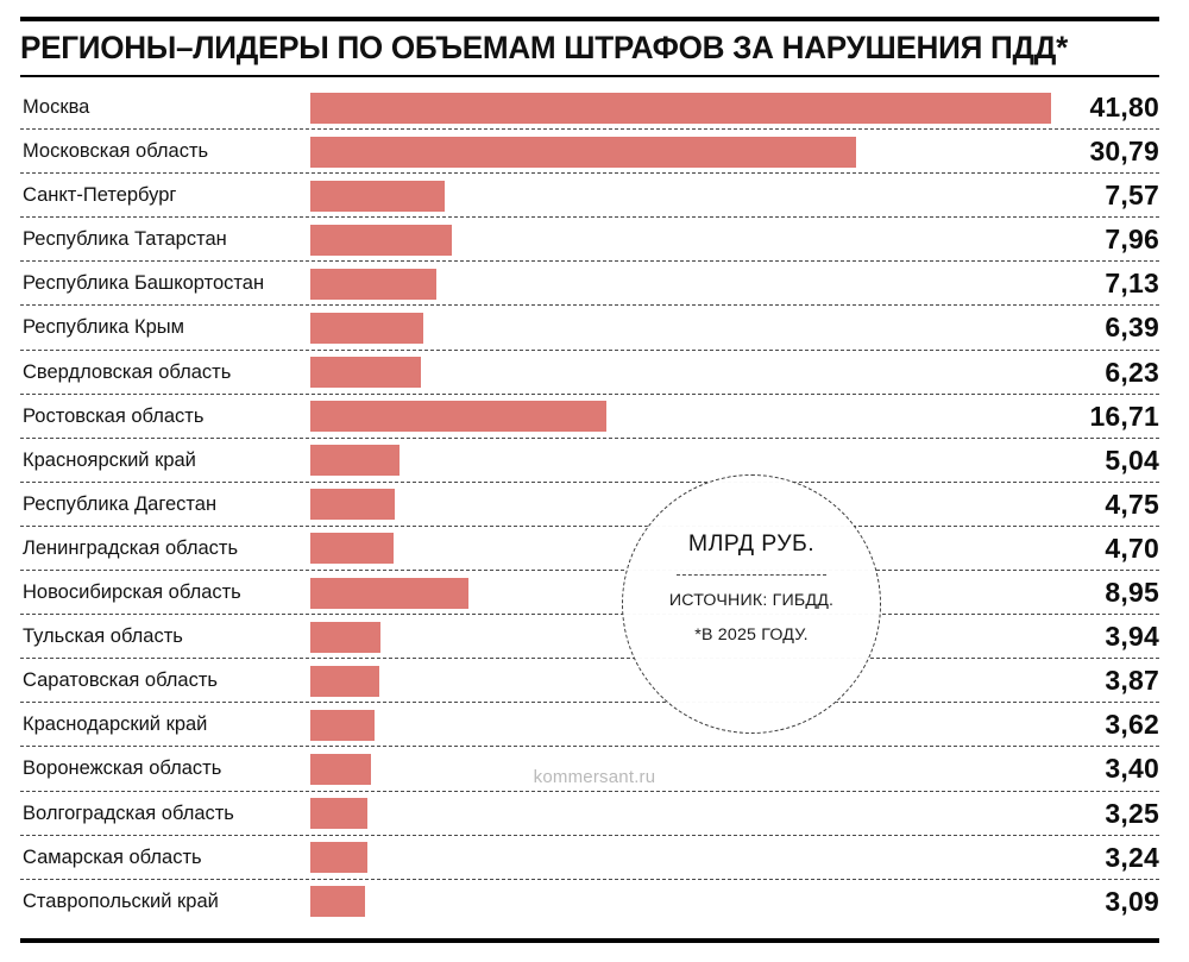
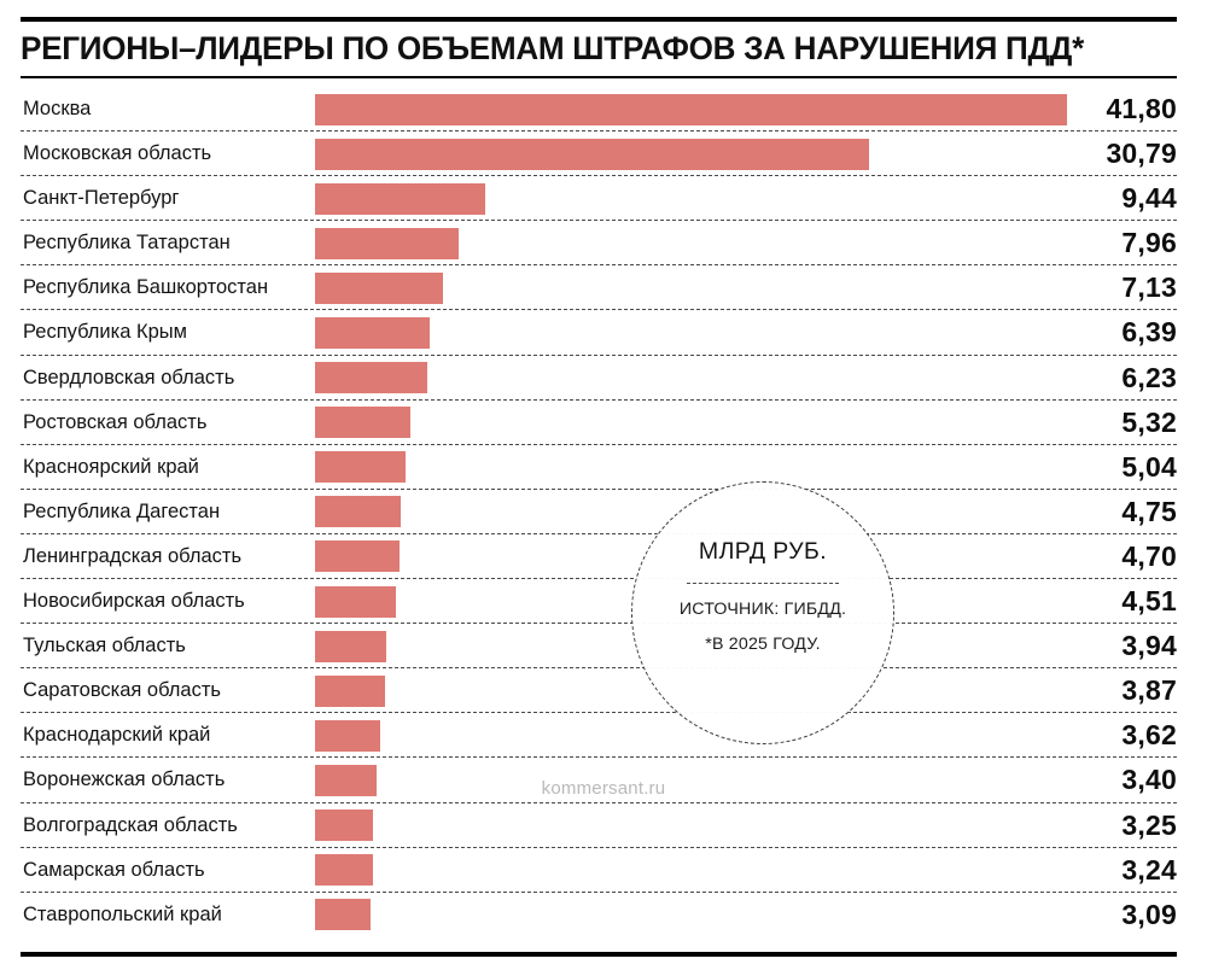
Санкт-Петербург: 7,57 -> 9,44
Ростовская область: 16,71 -> 5,32
Новосибирская область: 8,95 -> 4,51
